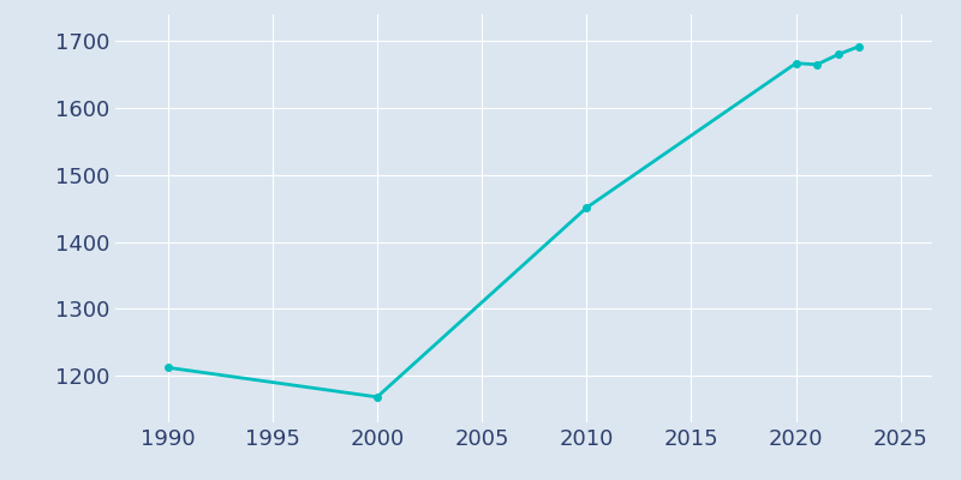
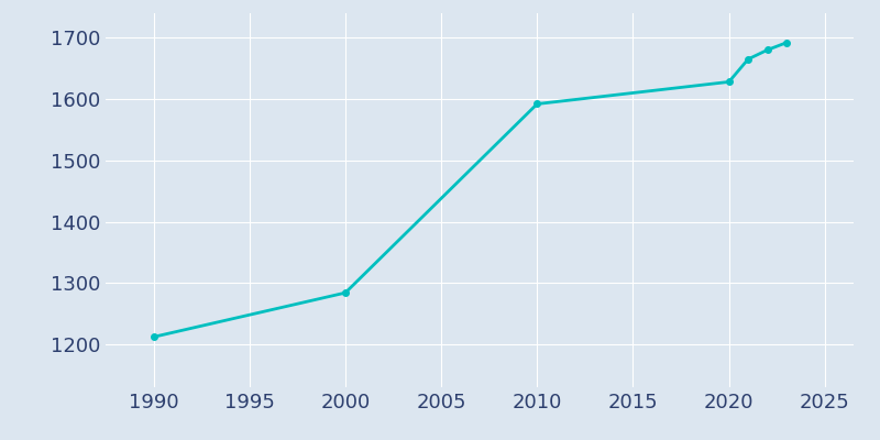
2000: 1168 -> 1284
2010: 1451 -> 1592
2020: 1667 -> 1628
